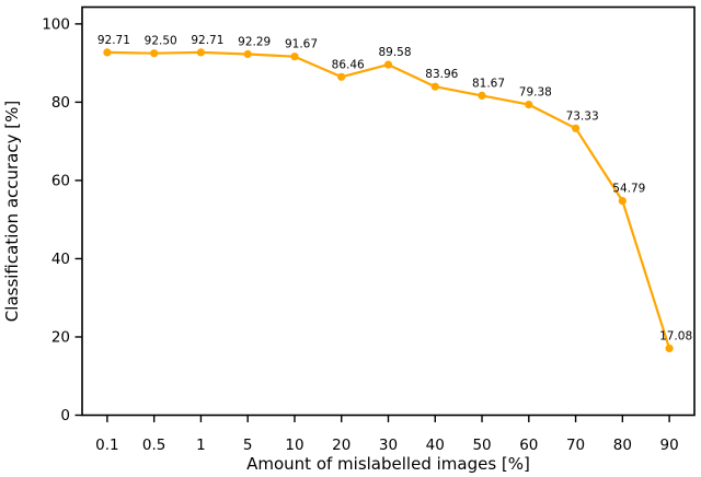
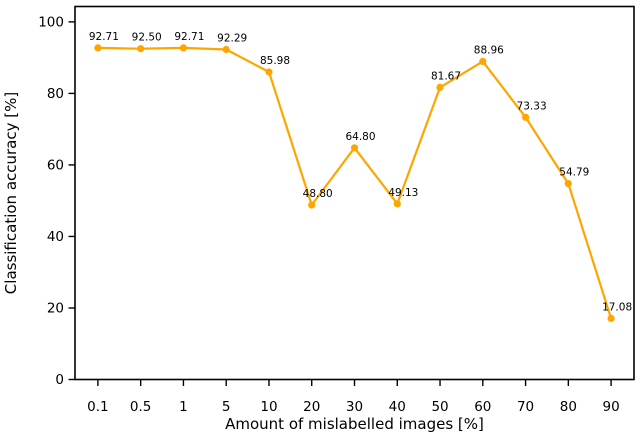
10: 91.67 -> 85.98
20: 86.46 -> 48.80
30: 89.58 -> 64.80
40: 83.96 -> 49.13
60: 79.38 -> 88.96
